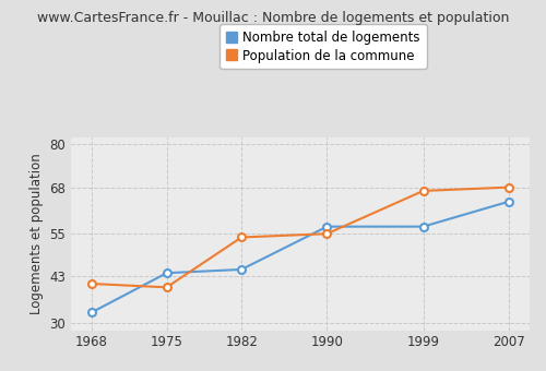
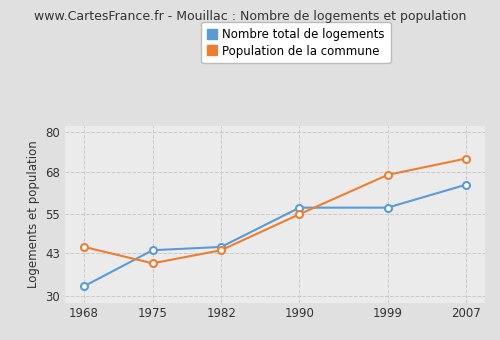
Population de la commune/1968: 41 -> 45
Population de la commune/1982: 54 -> 44
Population de la commune/2007: 68 -> 72
